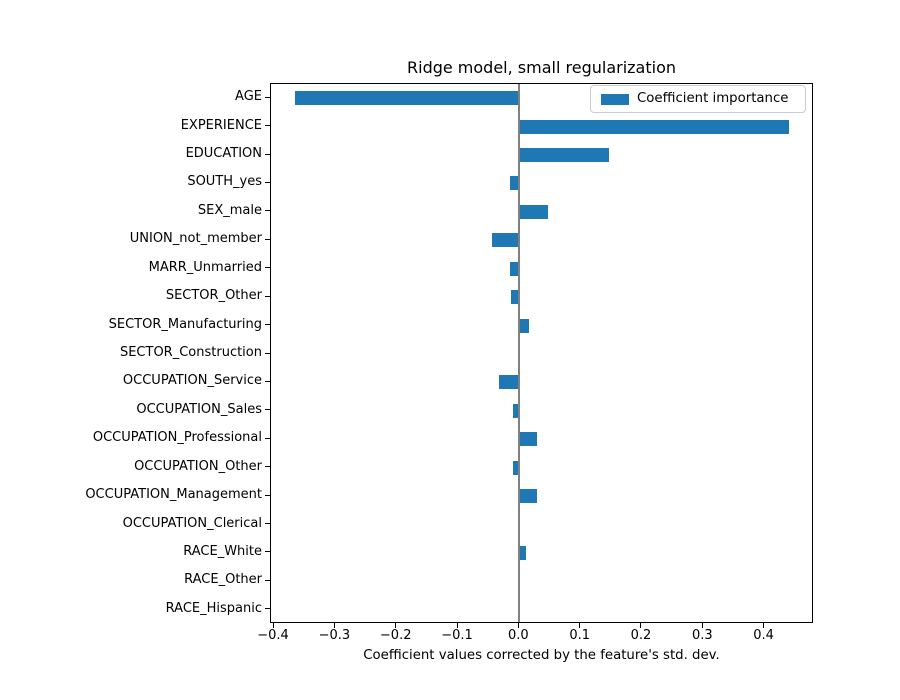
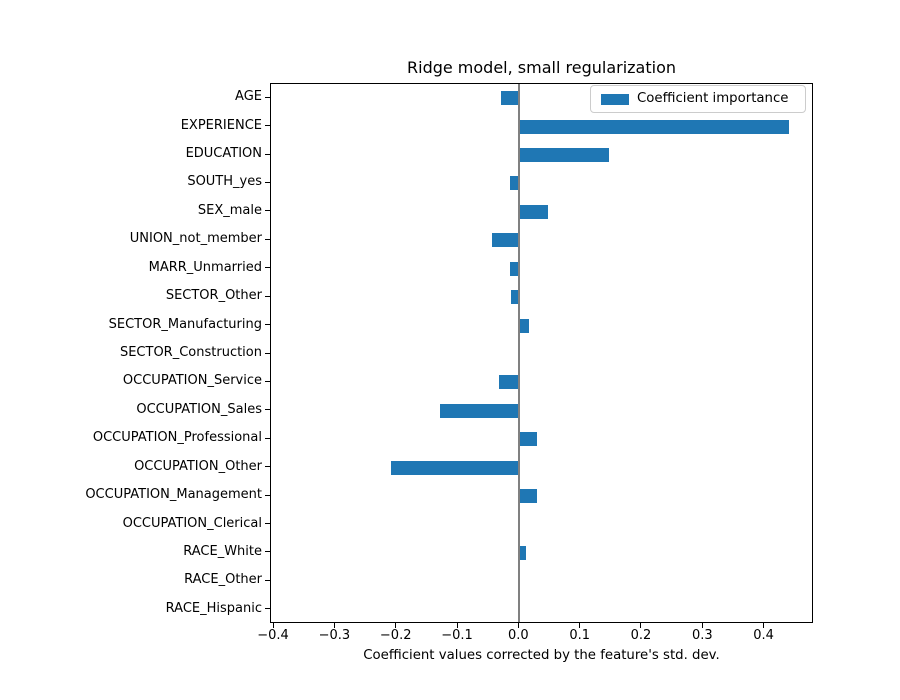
AGE: -0.37 -> -0.03
OCCUPATION_Sales: -0.01 -> -0.13
OCCUPATION_Other: -0.01 -> -0.21
